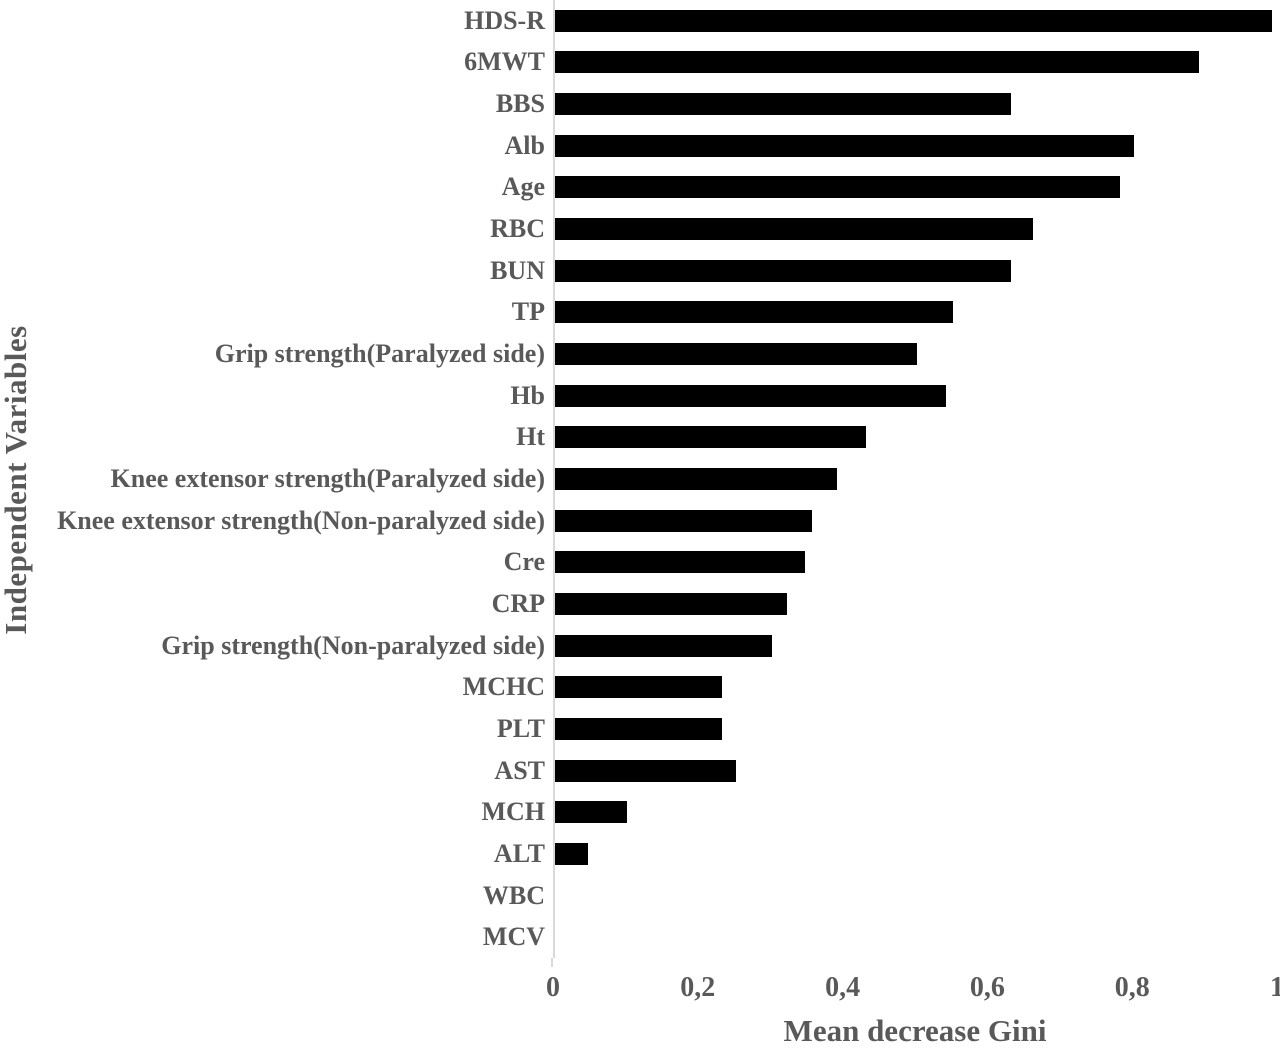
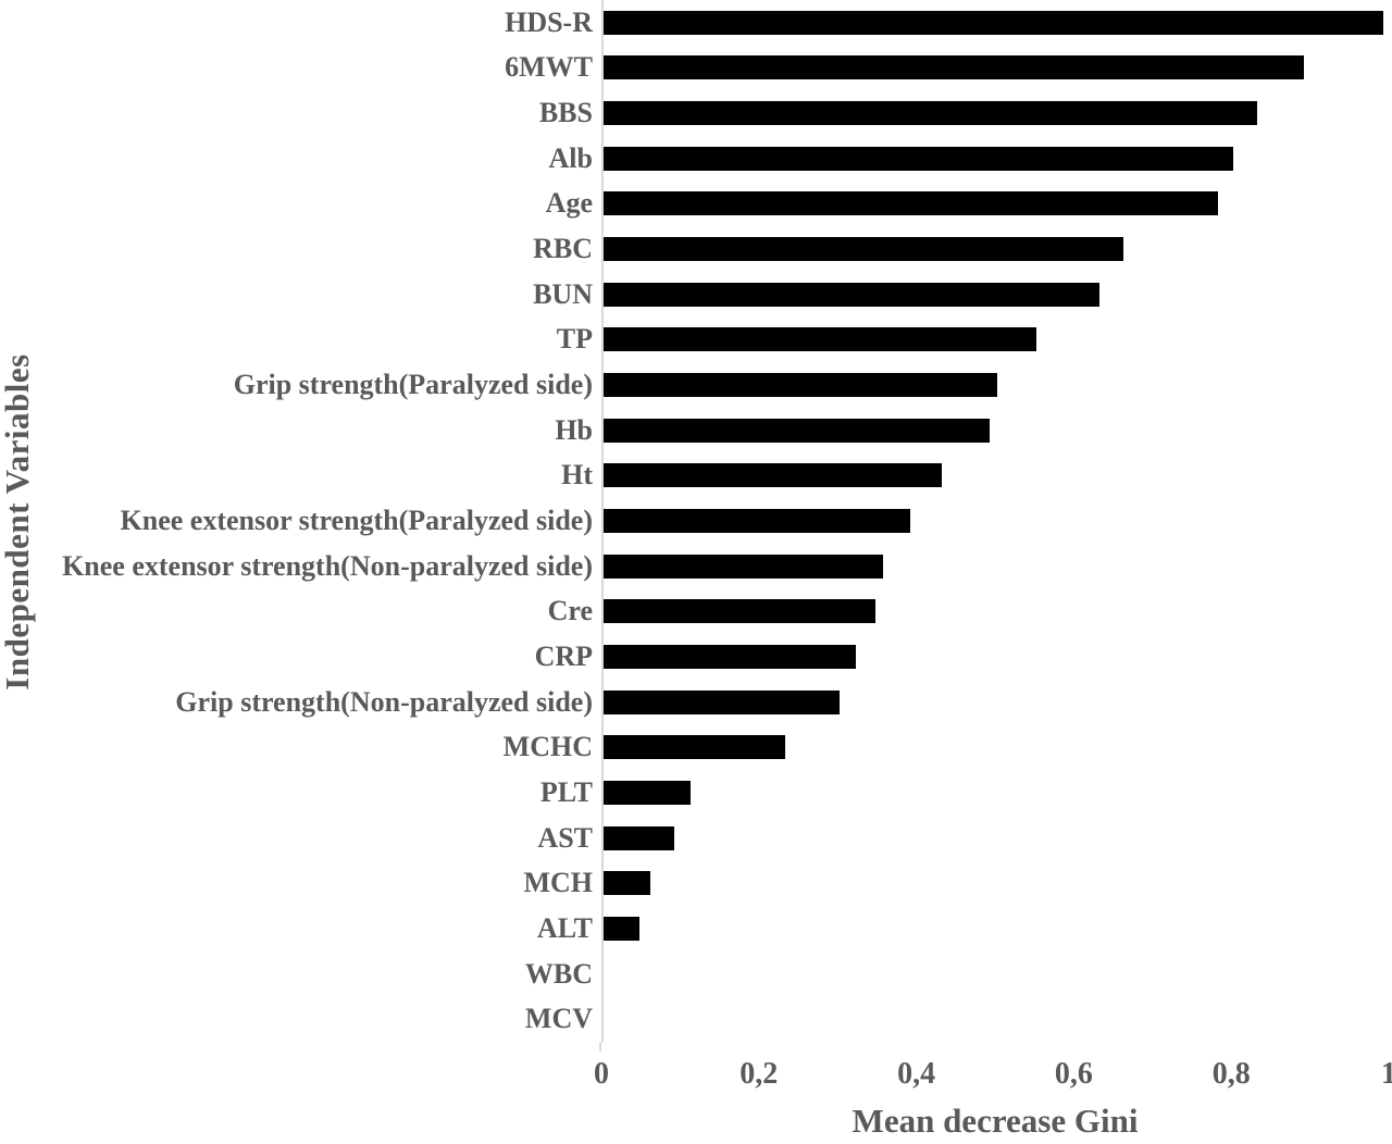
BBS: 0,63 -> 0,83
Hb: 0,54 -> 0,49
PLT: 0,23 -> 0,11
AST: 0,25 -> 0,09
MCH: 0,10 -> 0,06
